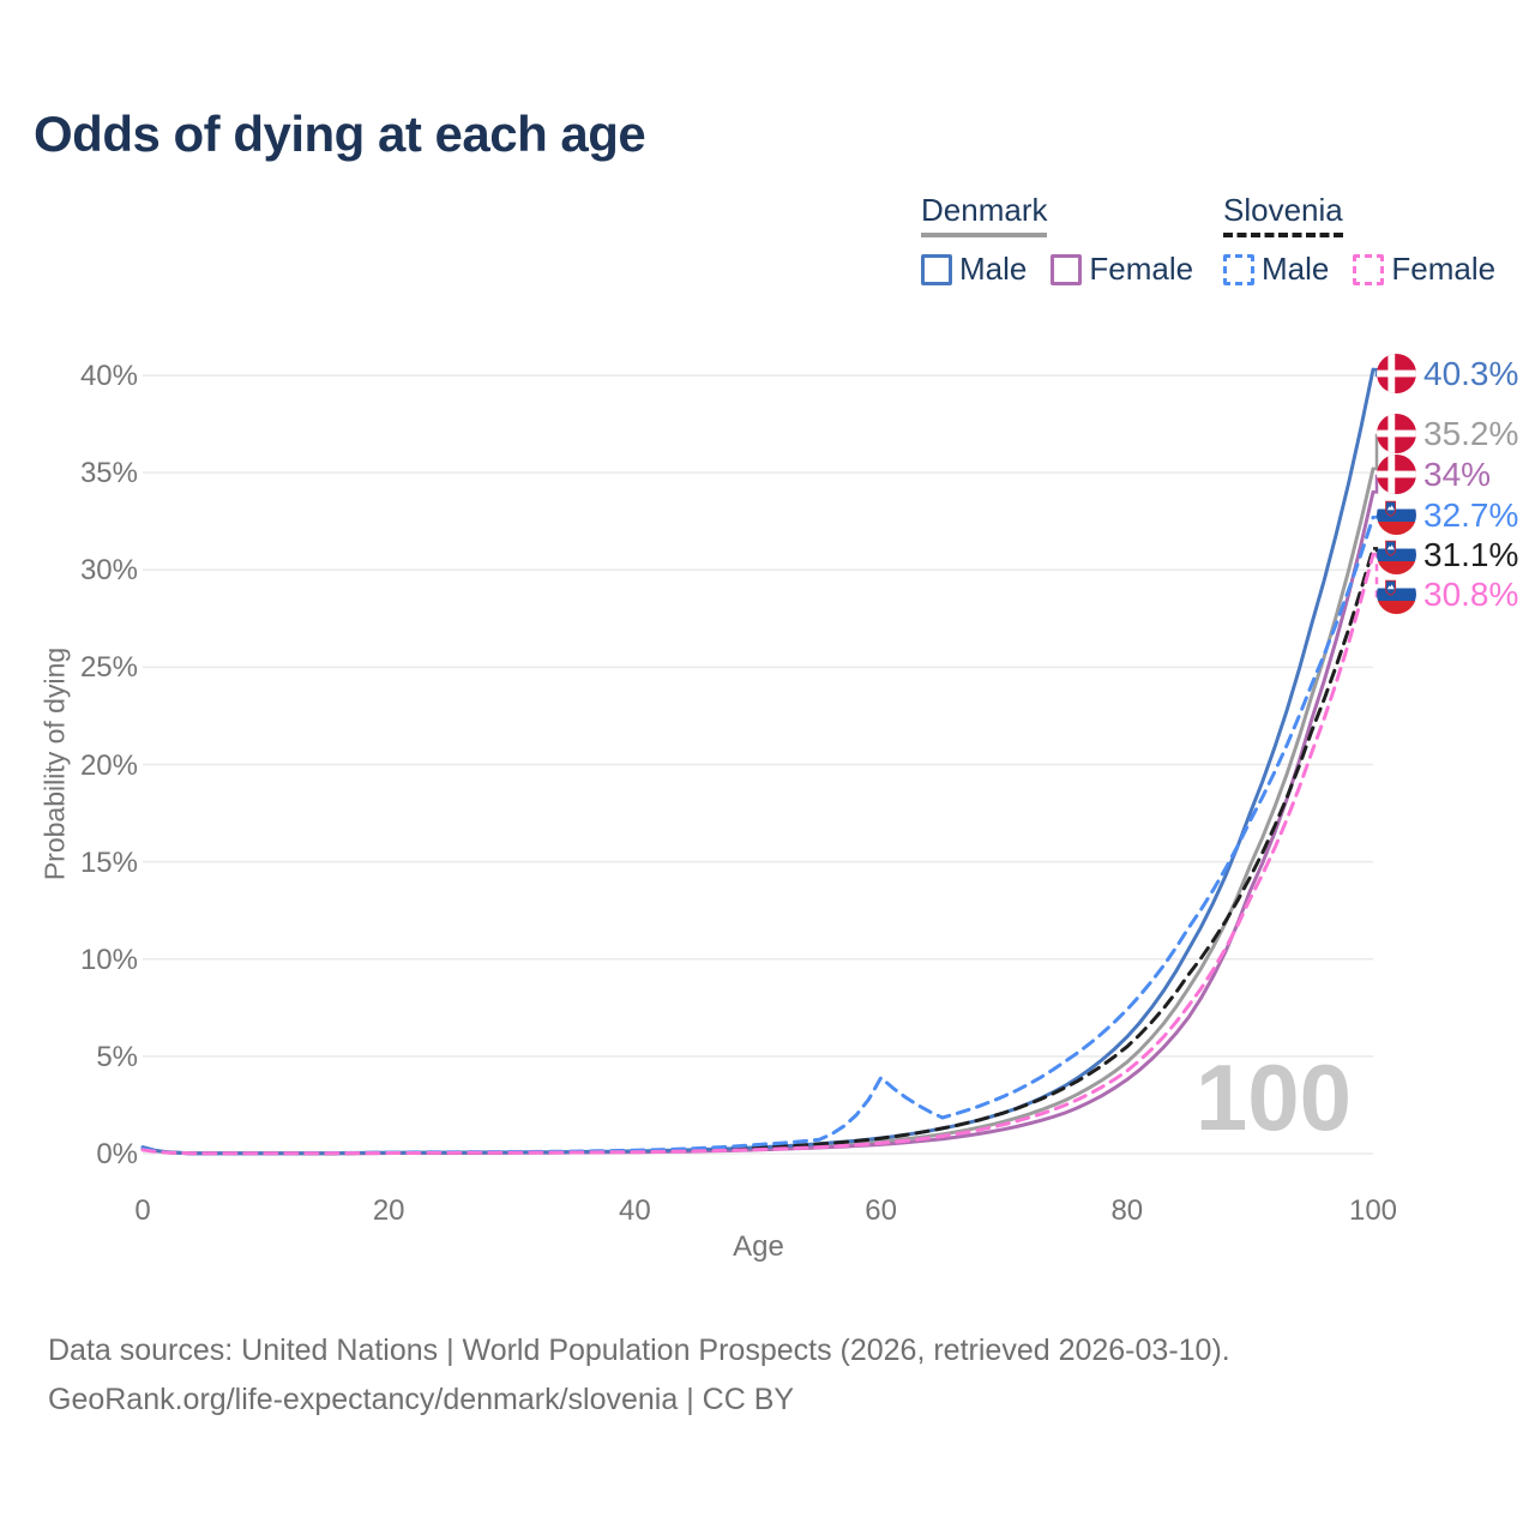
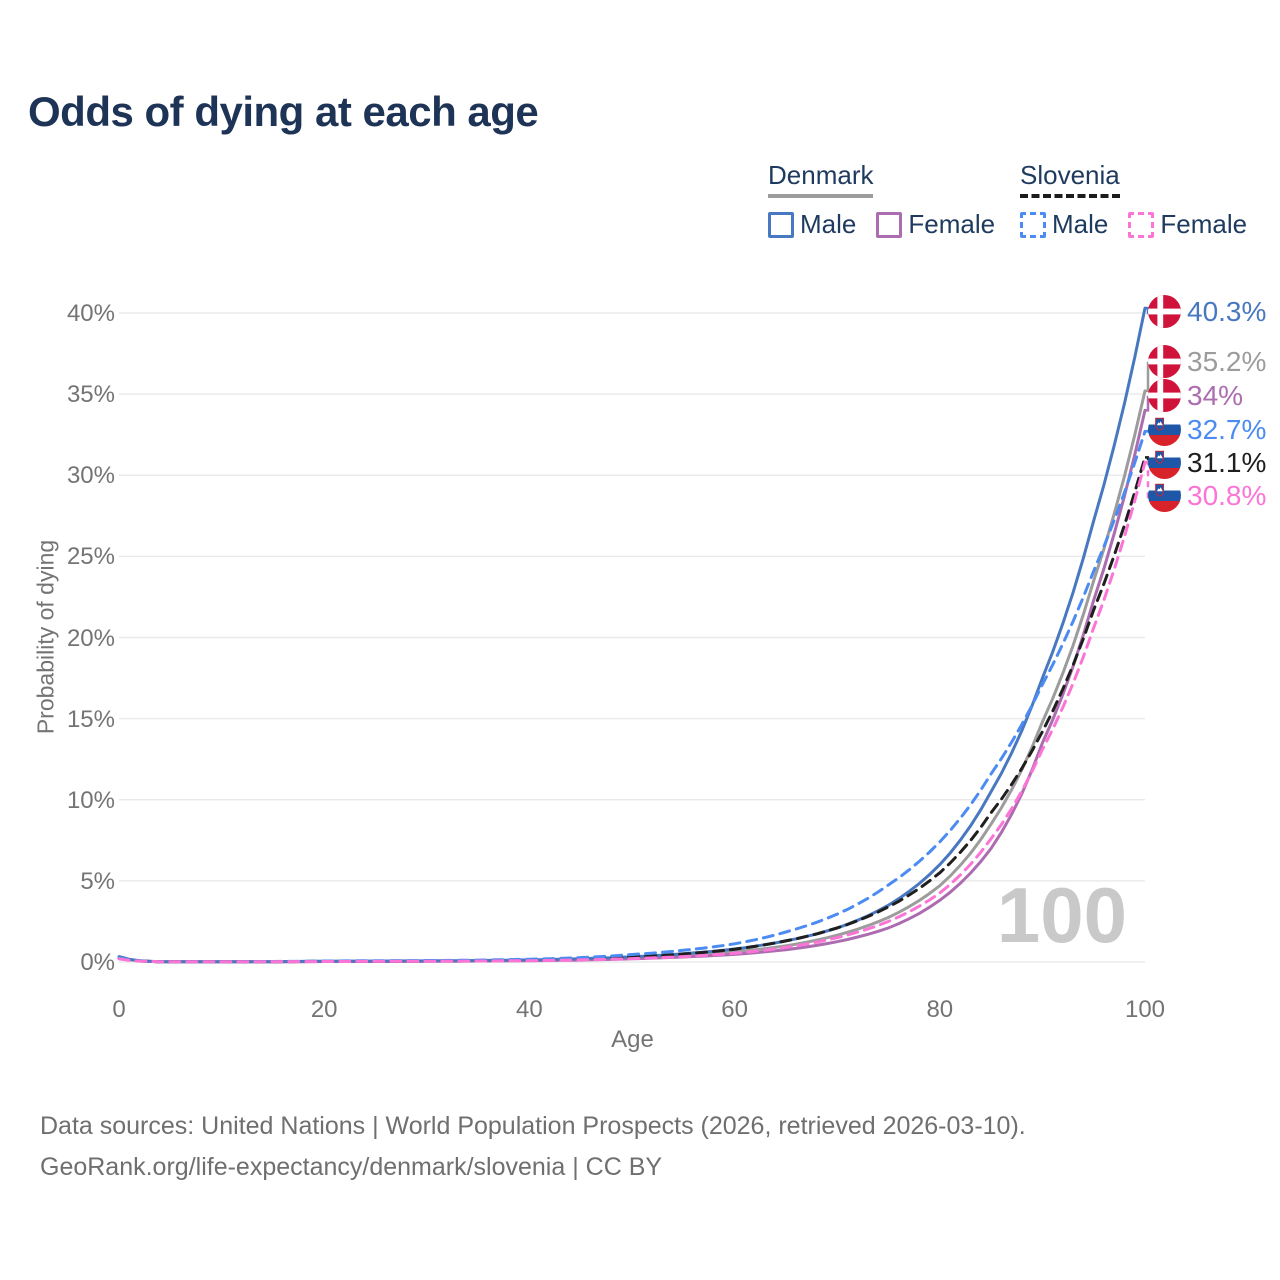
Slovenia Male/60: 3.9% -> 1.1%
